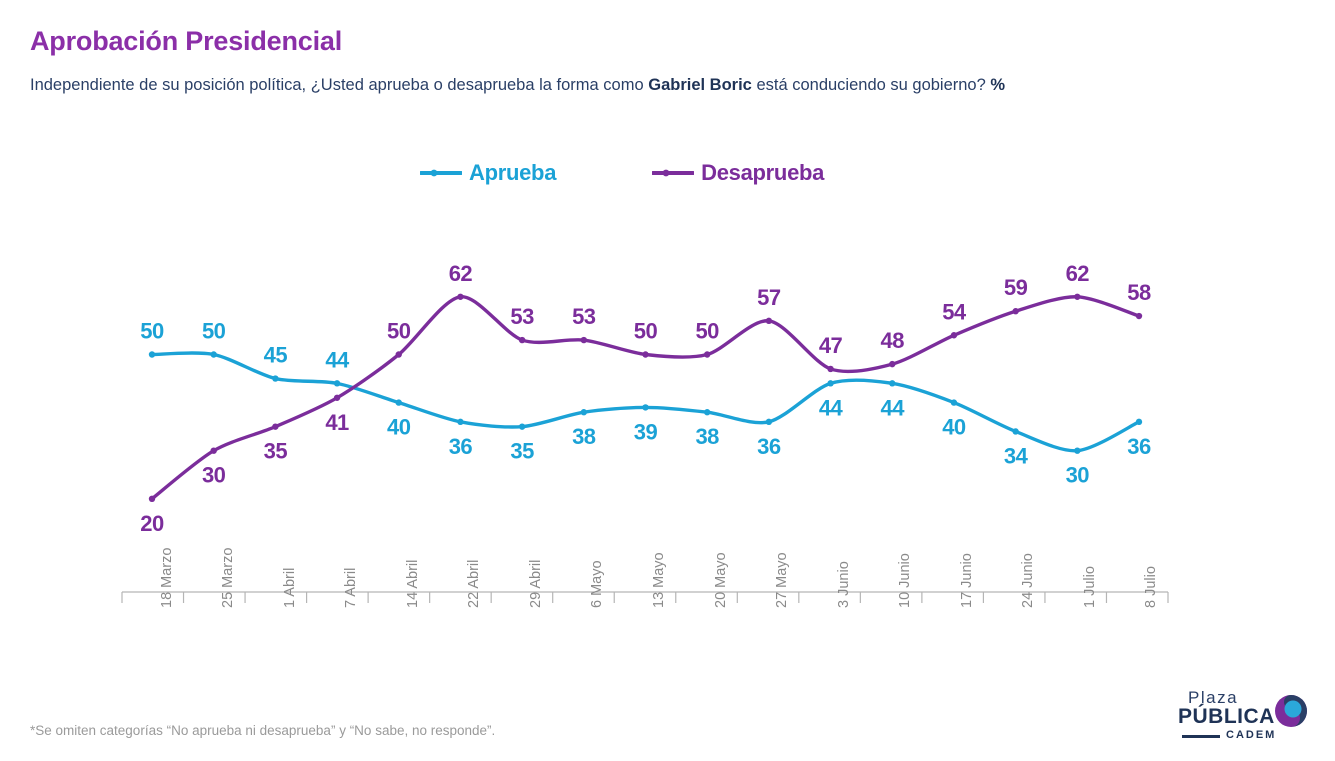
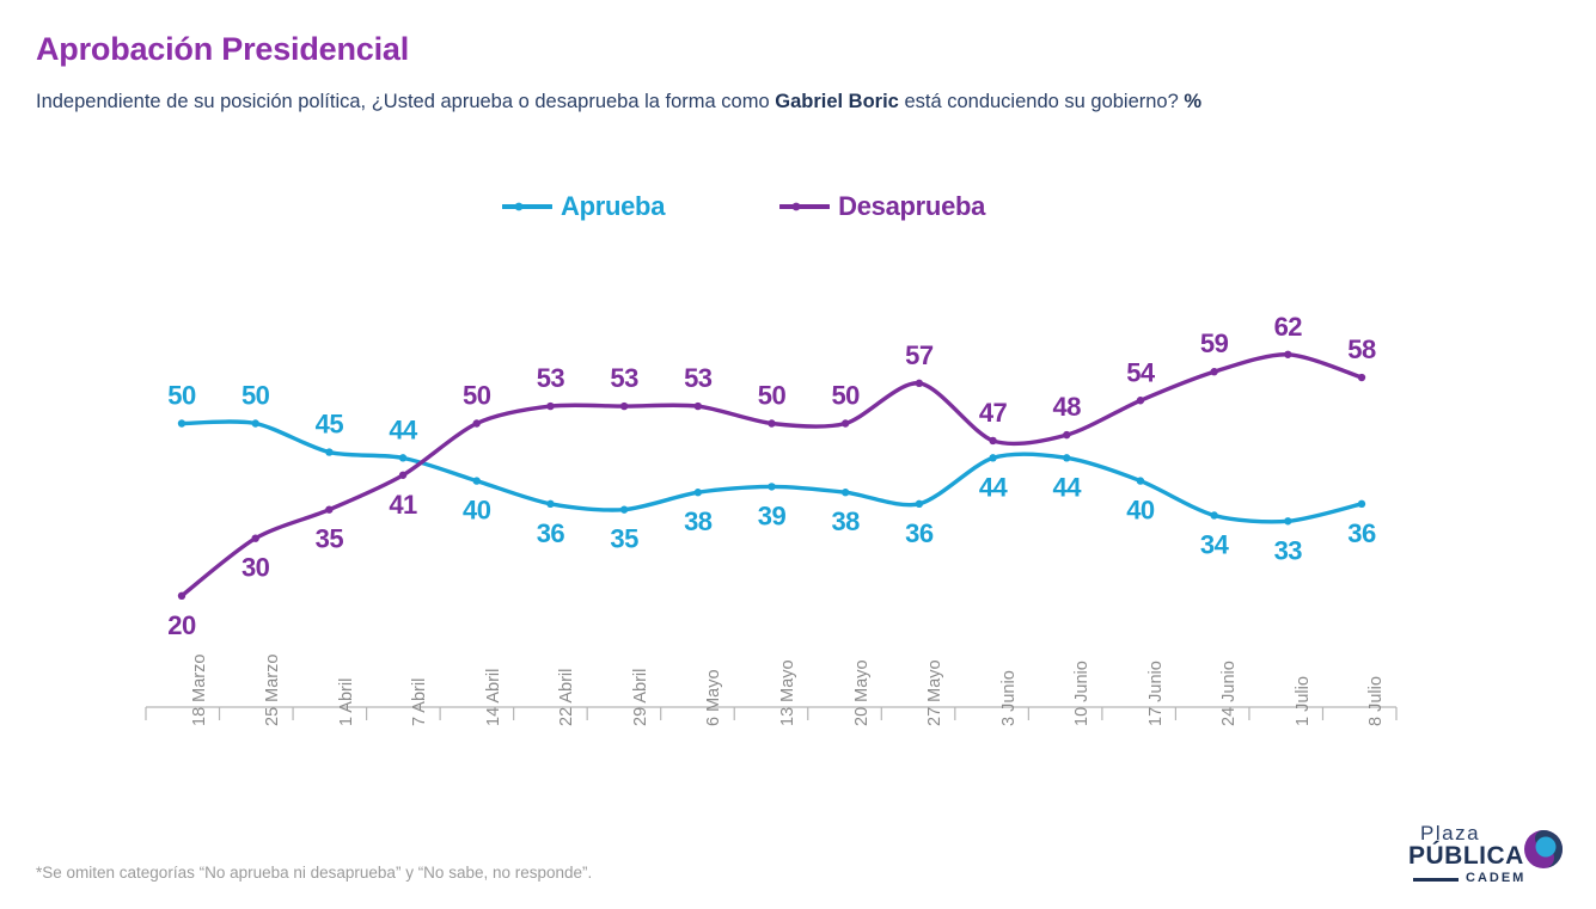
Desaprueba/22 Abril: 62 -> 53
Aprueba/1 Julio: 30 -> 33
